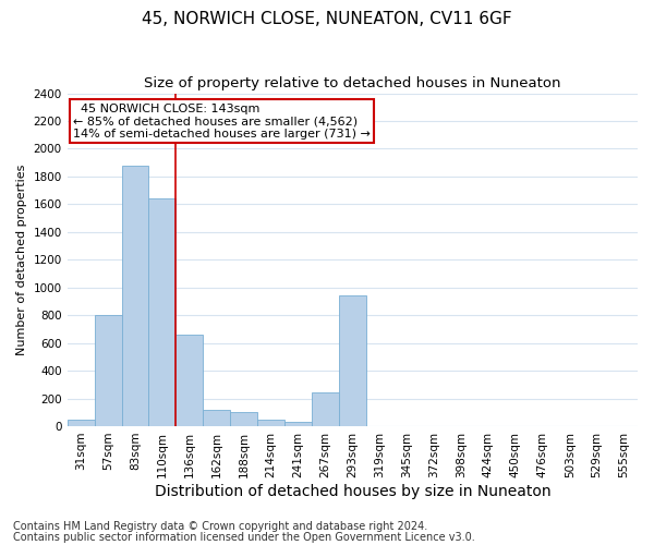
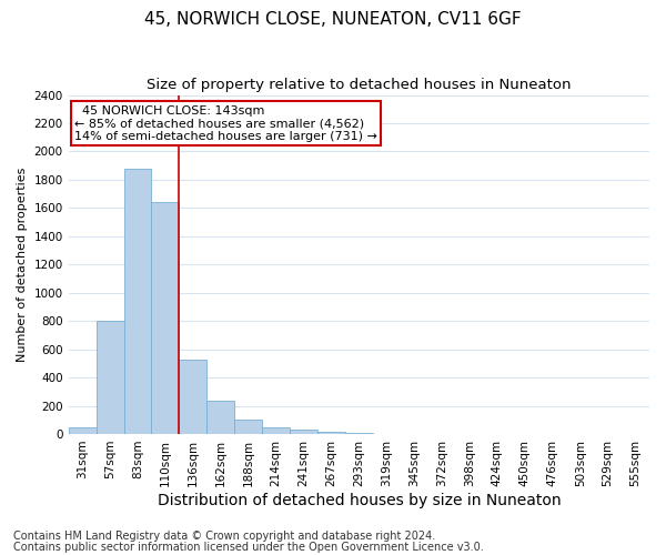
136sqm: 660 -> 530
162sqm: 120 -> 240
267sqm: 240 -> 20
293sqm: 940 -> 0
